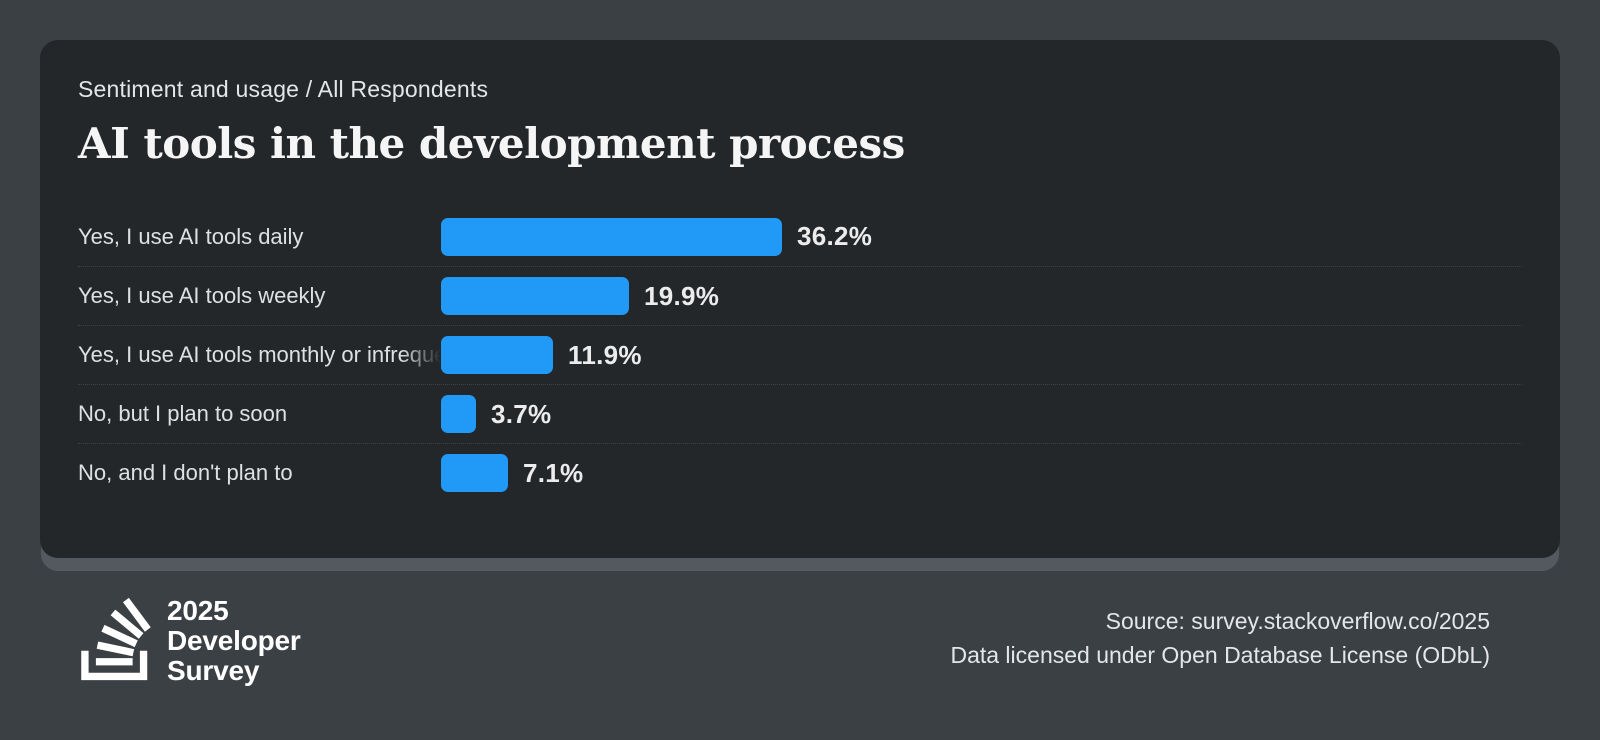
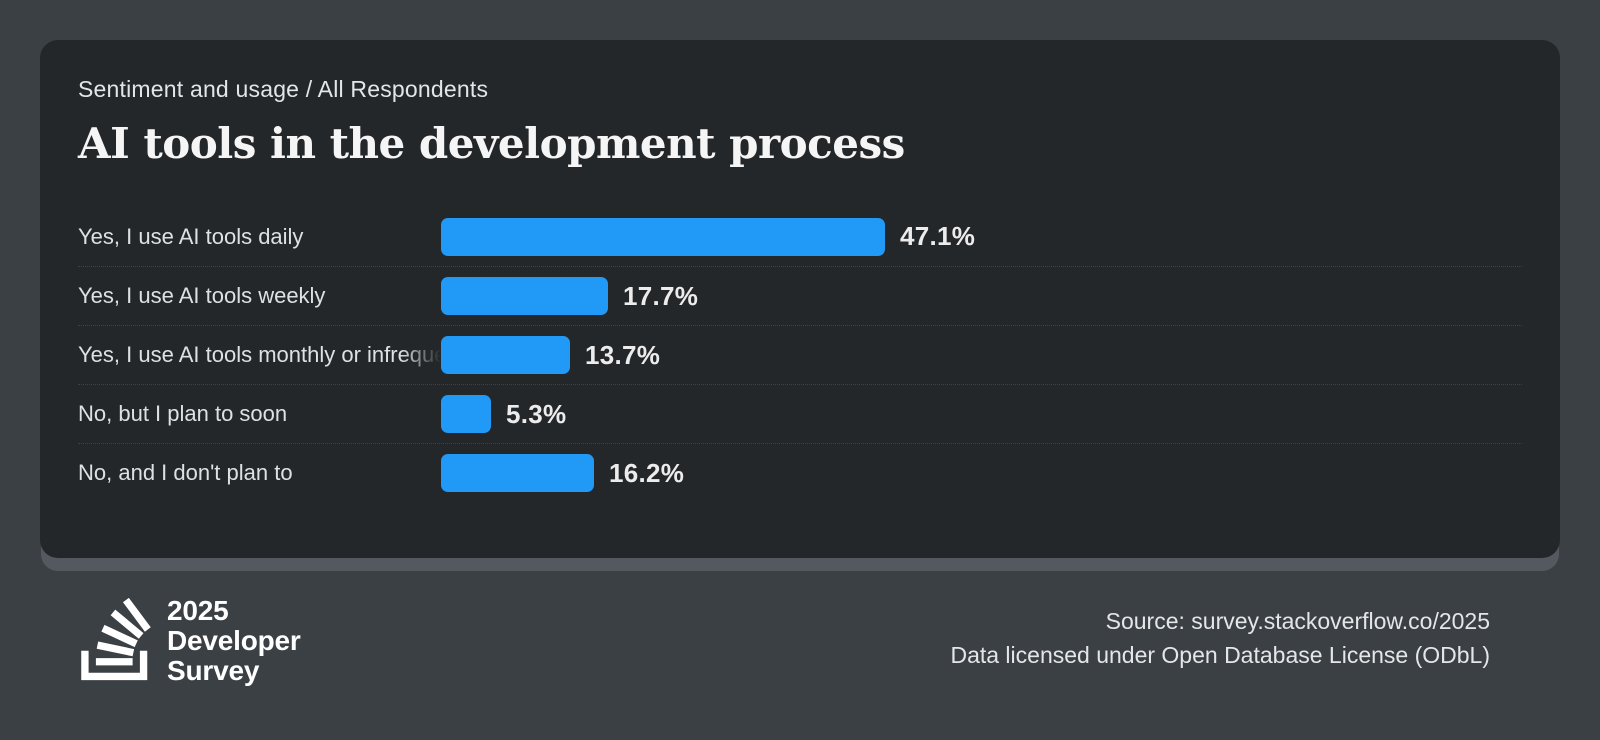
Yes, I use AI tools daily: 36.2% -> 47.1%
Yes, I use AI tools weekly: 19.9% -> 17.7%
Yes, I use AI tools monthly or infrequently: 11.9% -> 13.7%
No, but I plan to soon: 3.7% -> 5.3%
No, and I don't plan to: 7.1% -> 16.2%
